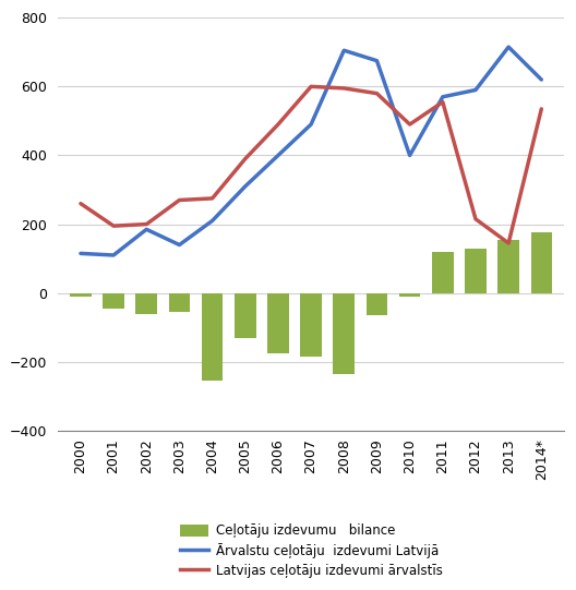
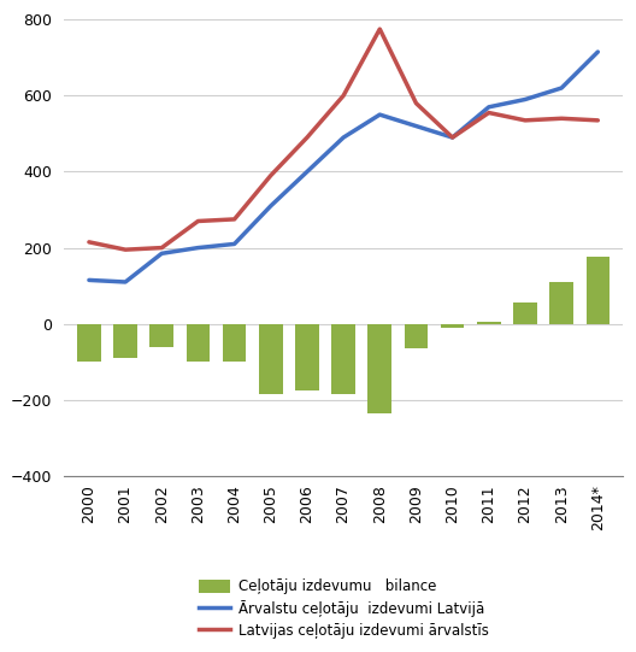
Latvijas ceļotāju izdevumi ārvalstīs/2000: 260 -> 215
Ceļotāju izdevumu bilance/2000: -10 -> -100
Ceļotāju izdevumu bilance/2001: -45 -> -90
Ārvalstu ceļotāju izdevumi Latvijā/2003: 140 -> 200
Ceļotāju izdevumu bilance/2003: -55 -> -100
Ceļotāju izdevumu bilance/2004: -255 -> -100
Ceļotāju izdevumu bilance/2005: -130 -> -185
Ārvalstu ceļotāju izdevumi Latvijā/2008: 705 -> 550
Latvijas ceļotāju izdevumi ārvalstīs/2008: 595 -> 775
Ārvalstu ceļotāju izdevumi Latvijā/2009: 675 -> 520
Ārvalstu ceļotāju izdevumi Latvijā/2010: 400 -> 490
Ceļotāju izdevumu bilance/2011: 120 -> 5
Latvijas ceļotāju izdevumi ārvalstīs/2012: 215 -> 535
Ceļotāju izdevumu bilance/2012: 130 -> 55
Ārvalstu ceļotāju izdevumi Latvijā/2013: 715 -> 620
Latvijas ceļotāju izdevumi ārvalstīs/2013: 145 -> 540
Ceļotāju izdevumu bilance/2013: 155 -> 110
Ārvalstu ceļotāju izdevumi Latvijā/2014*: 620 -> 715
